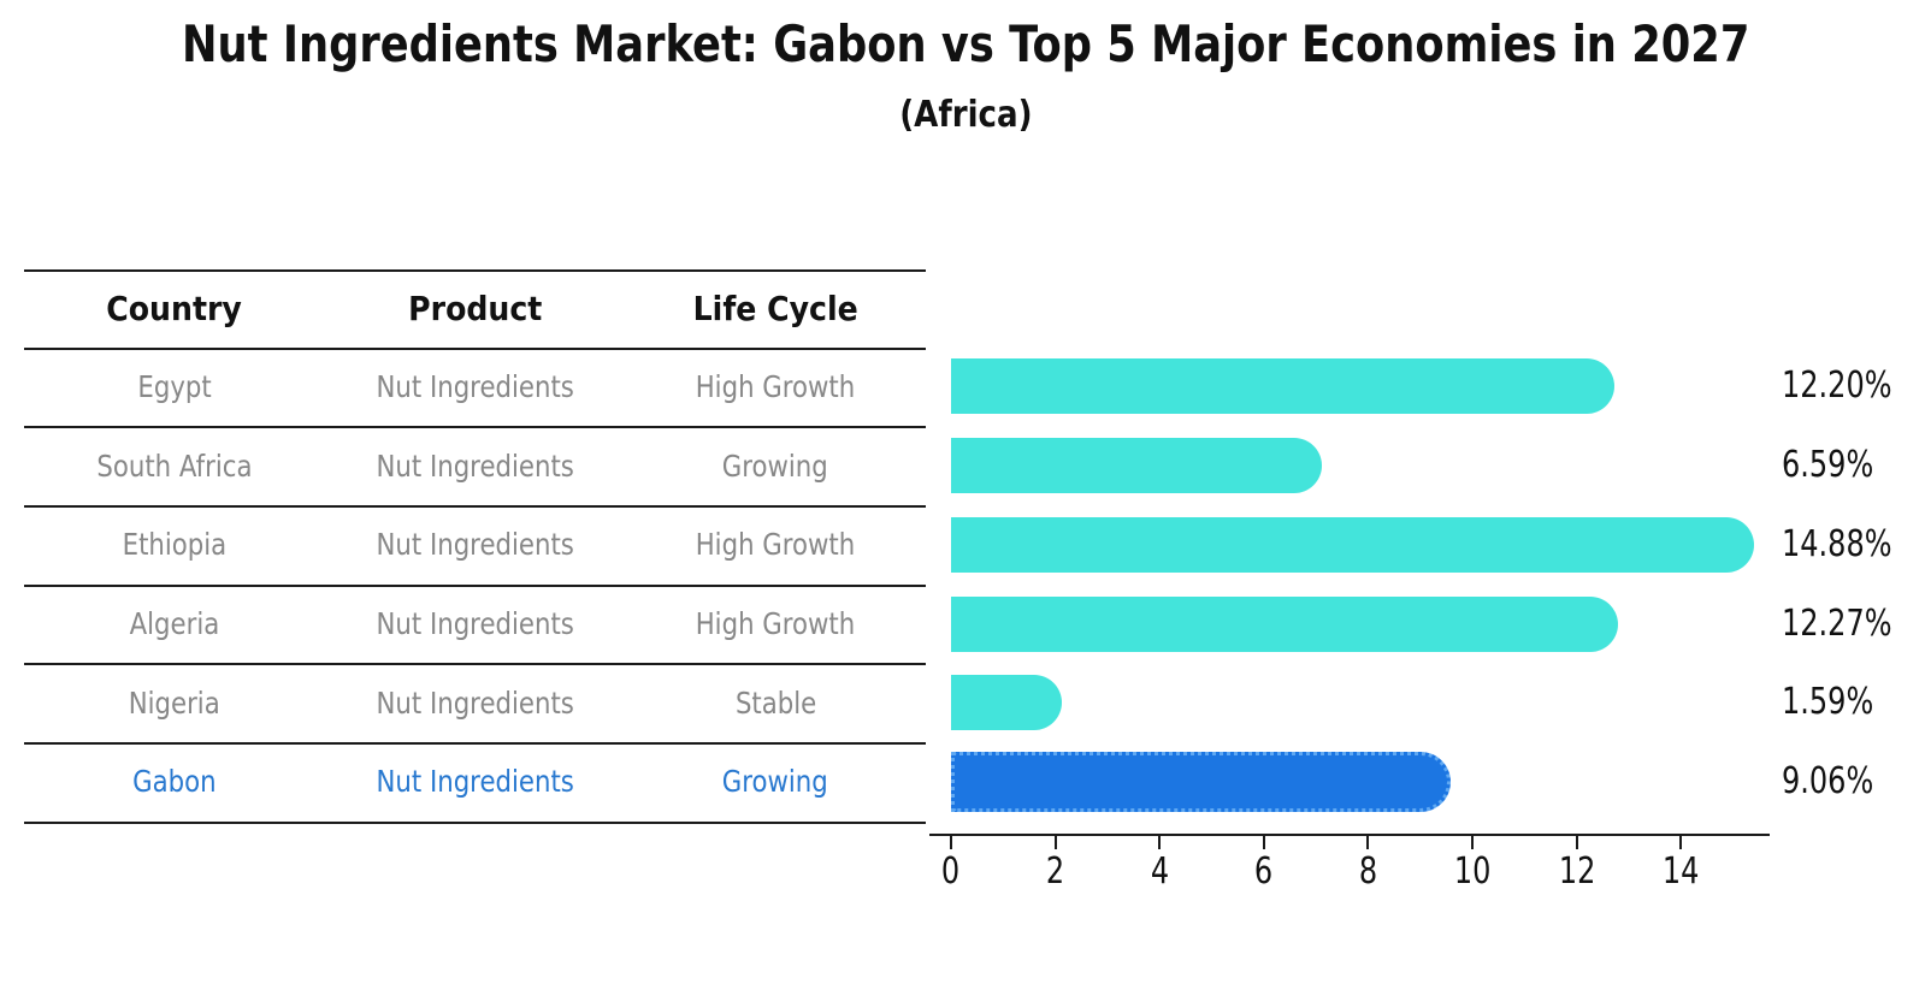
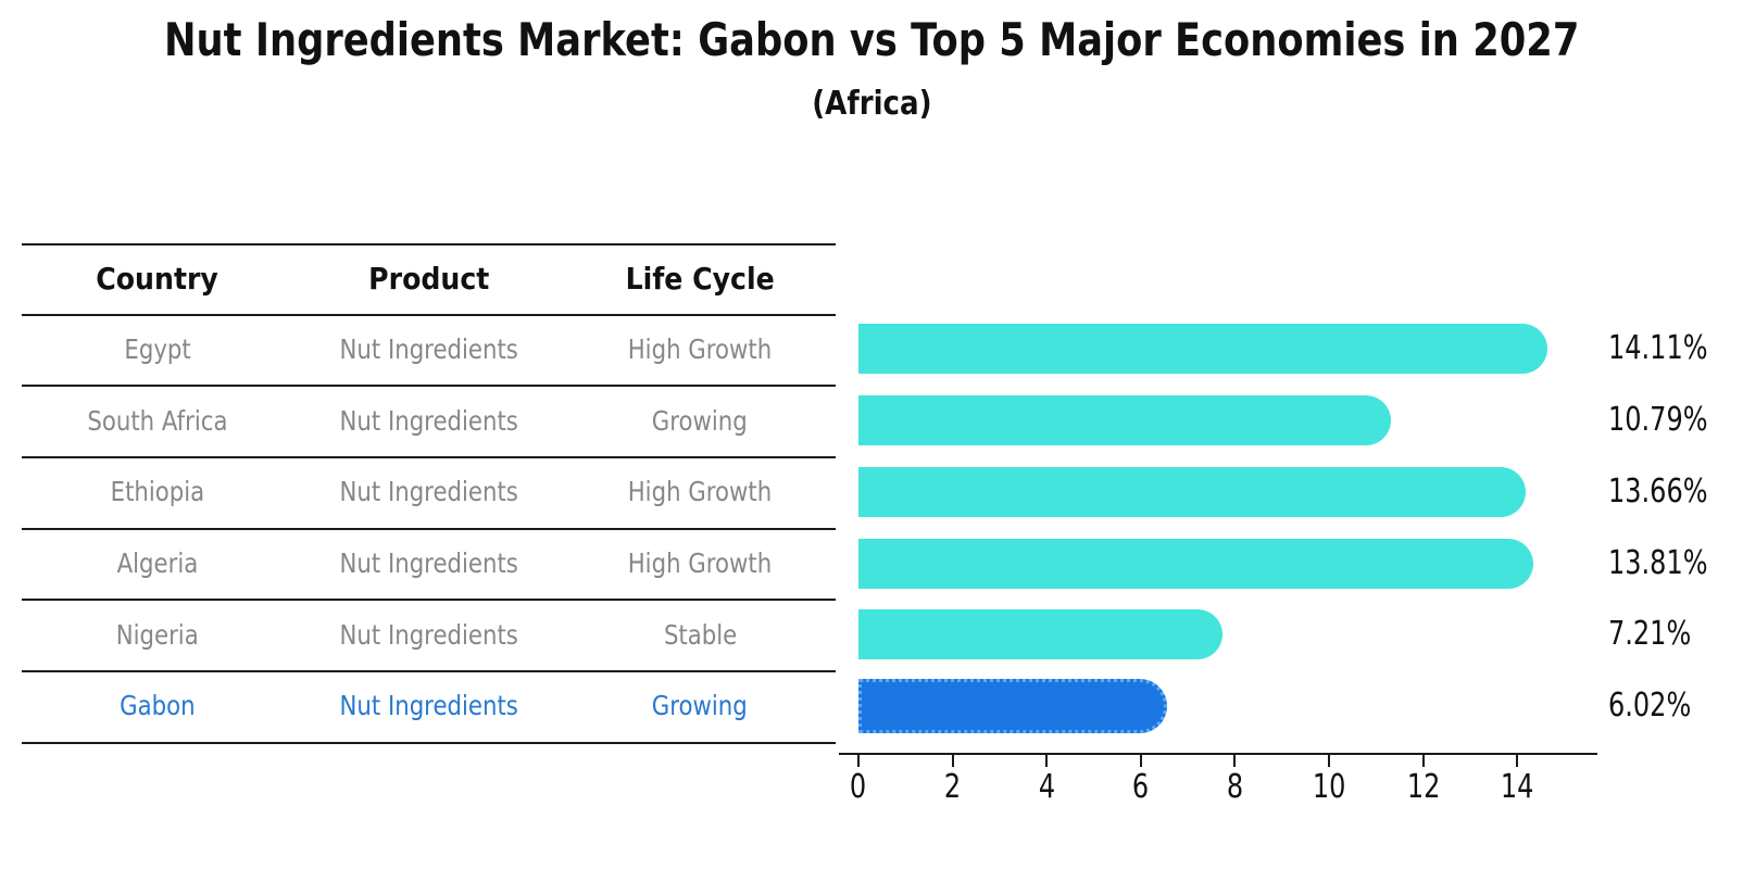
Egypt: 12.20% -> 14.11%
South Africa: 6.59% -> 10.79%
Ethiopia: 14.88% -> 13.66%
Algeria: 12.27% -> 13.81%
Nigeria: 1.59% -> 7.21%
Gabon: 9.06% -> 6.02%
